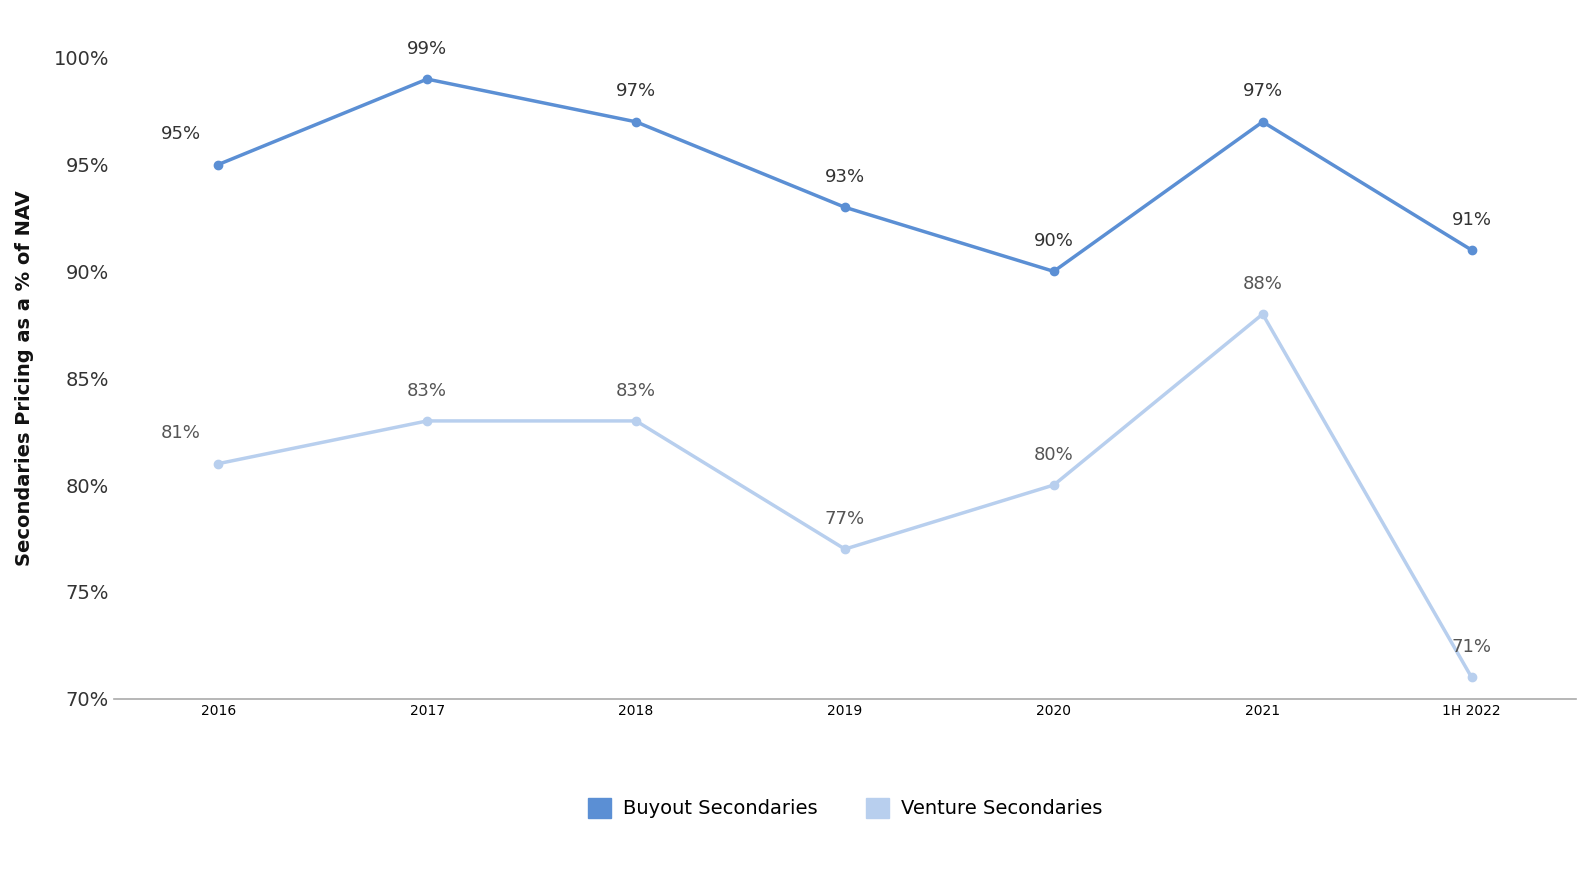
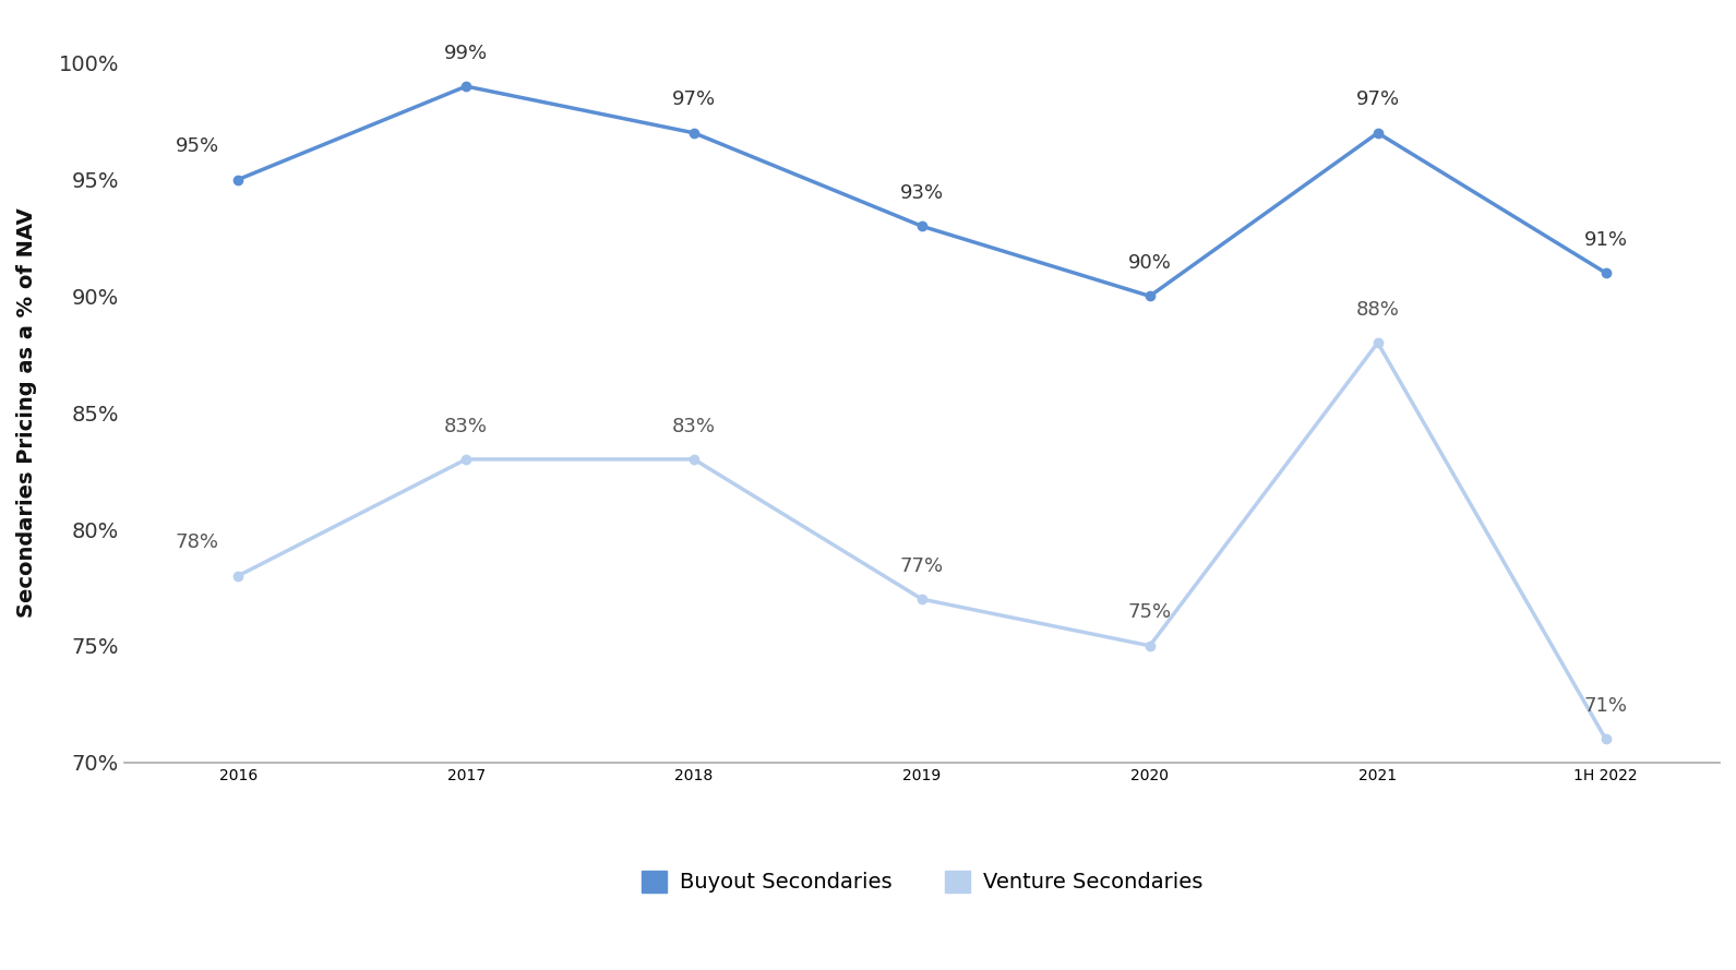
Venture Secondaries/2016: 81% -> 78%
Venture Secondaries/2020: 80% -> 75%
